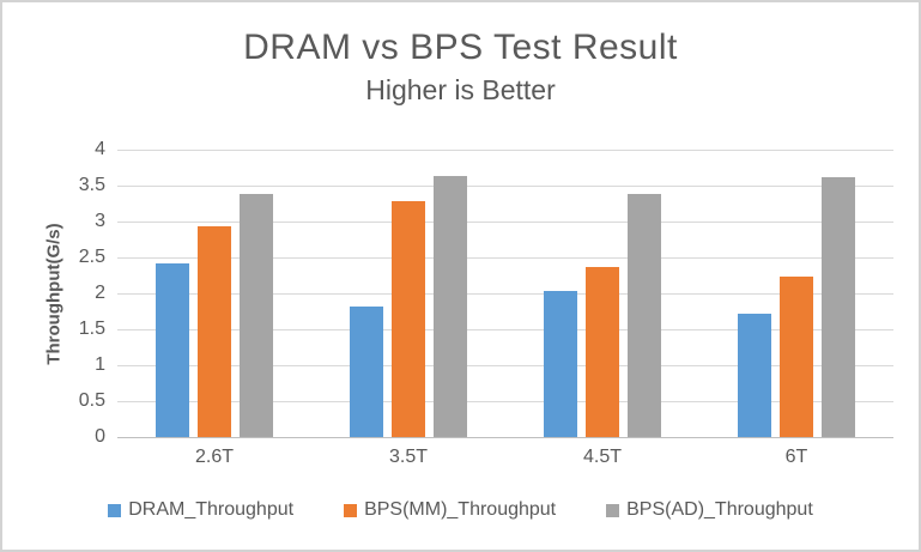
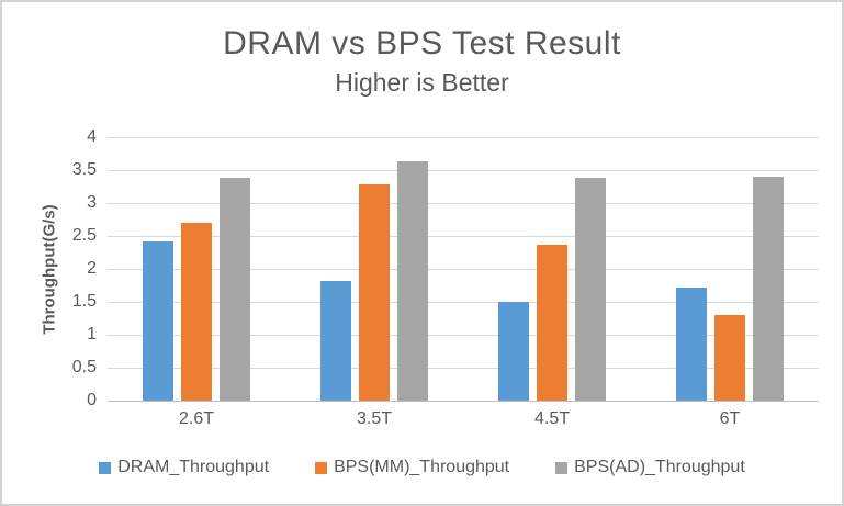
BPS(MM)_Throughput/2.6T: 2.9 -> 2.7
DRAM_Throughput/4.5T: 2.0 -> 1.5
BPS(MM)_Throughput/6T: 2.2 -> 1.3
BPS(AD)_Throughput/6T: 3.6 -> 3.4
